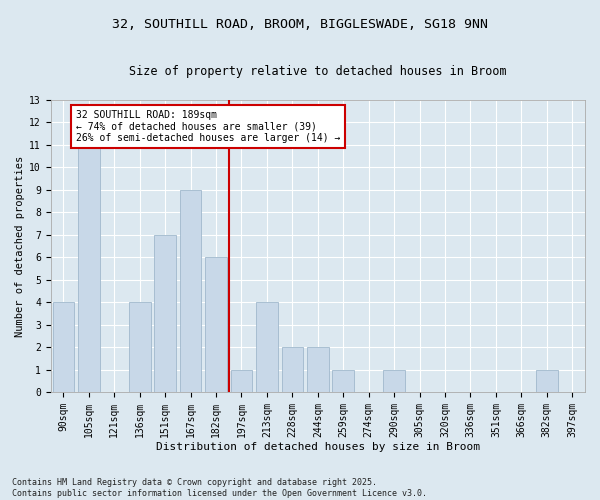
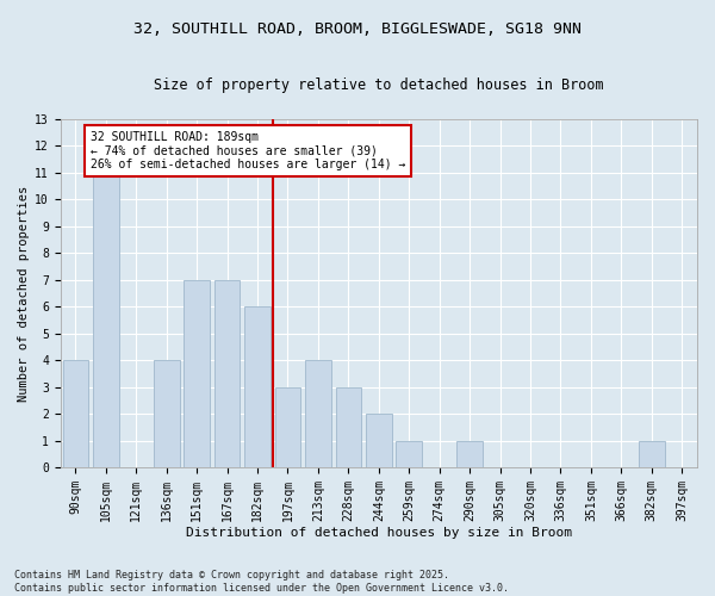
167sqm: 9 -> 7
197sqm: 1 -> 3
228sqm: 2 -> 3
